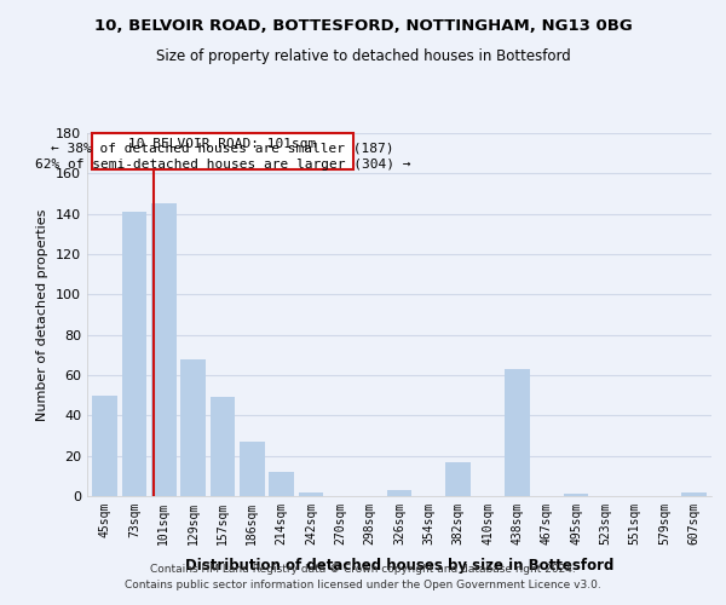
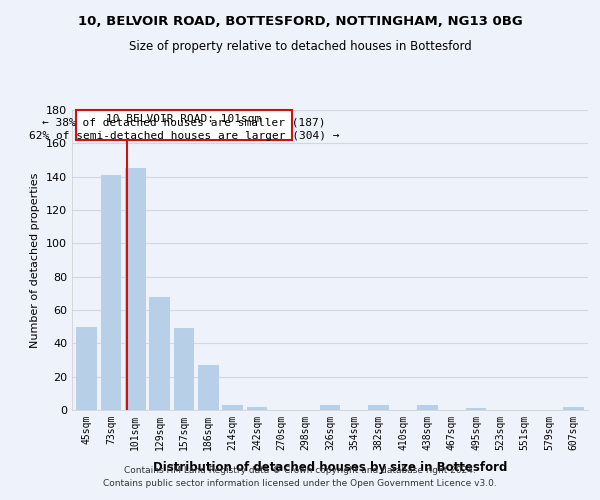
214sqm: 12 -> 3
382sqm: 17 -> 3
438sqm: 63 -> 3
